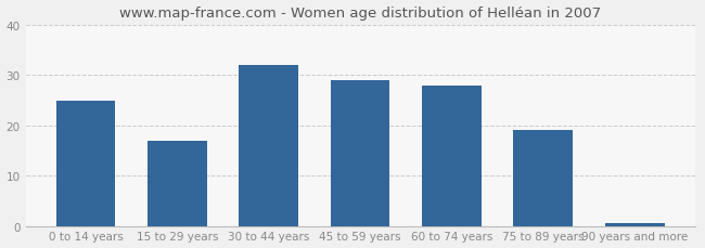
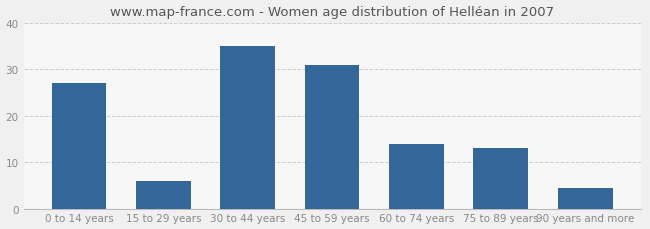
0 to 14 years: 25.0 -> 27.0
15 to 29 years: 17.0 -> 6.0
30 to 44 years: 32.0 -> 35.0
45 to 59 years: 29.0 -> 31.0
60 to 74 years: 28.0 -> 14.0
75 to 89 years: 19.0 -> 13.0
90 years and more: 0.5 -> 4.5
